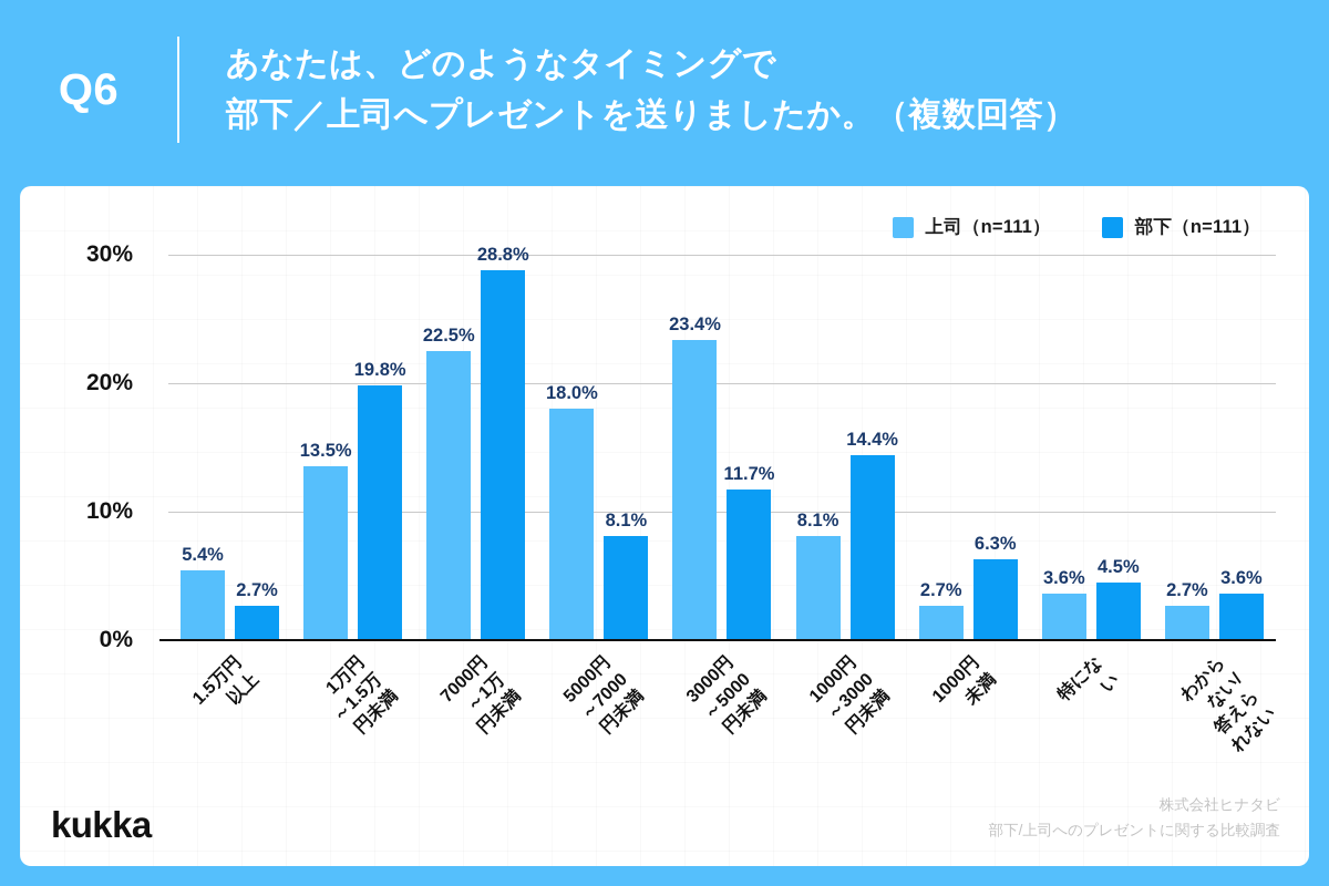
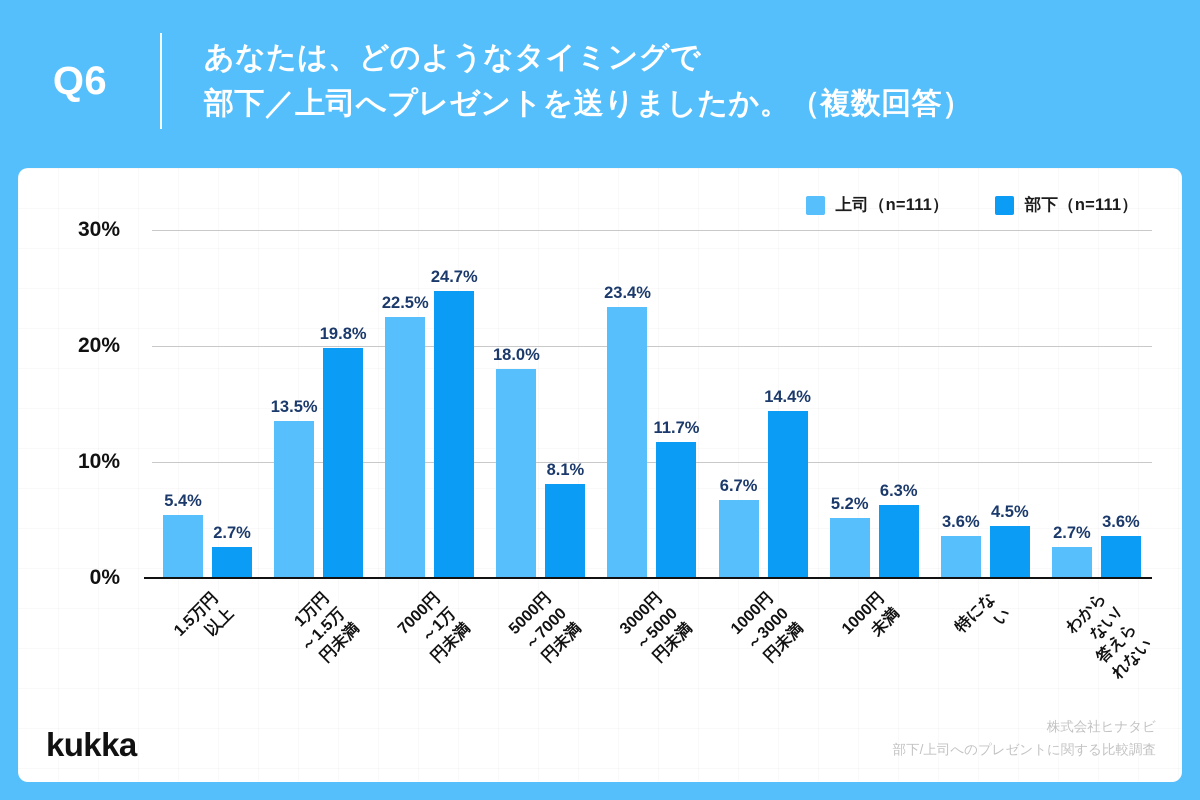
部下（n=111）/7000円～1万円未満: 28.8% -> 24.7%
上司（n=111）/1000円～3000円未満: 8.1% -> 6.7%
上司（n=111）/1000円未満: 2.7% -> 5.2%
